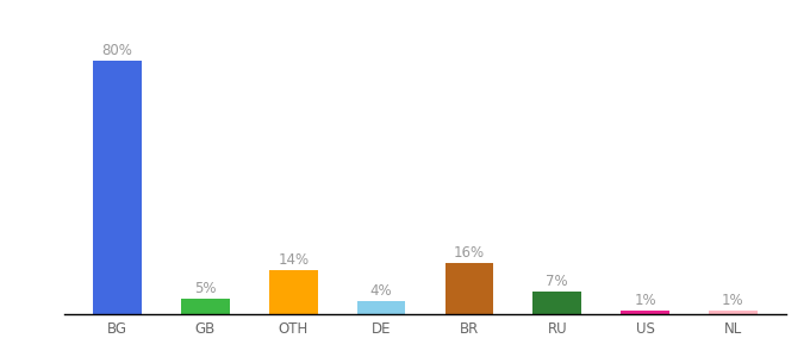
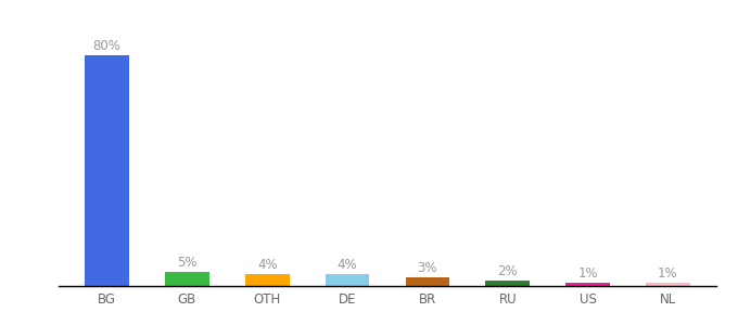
OTH: 14% -> 4%
BR: 16% -> 3%
RU: 7% -> 2%
